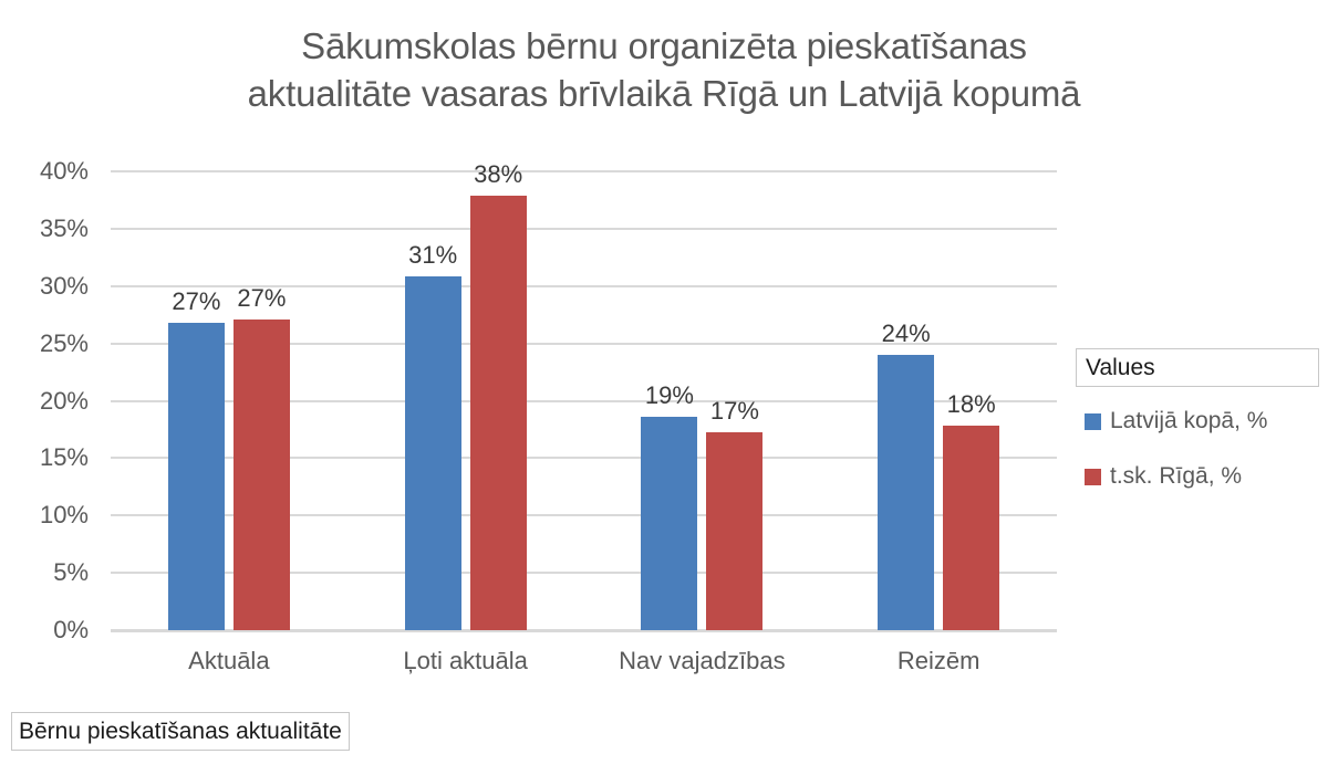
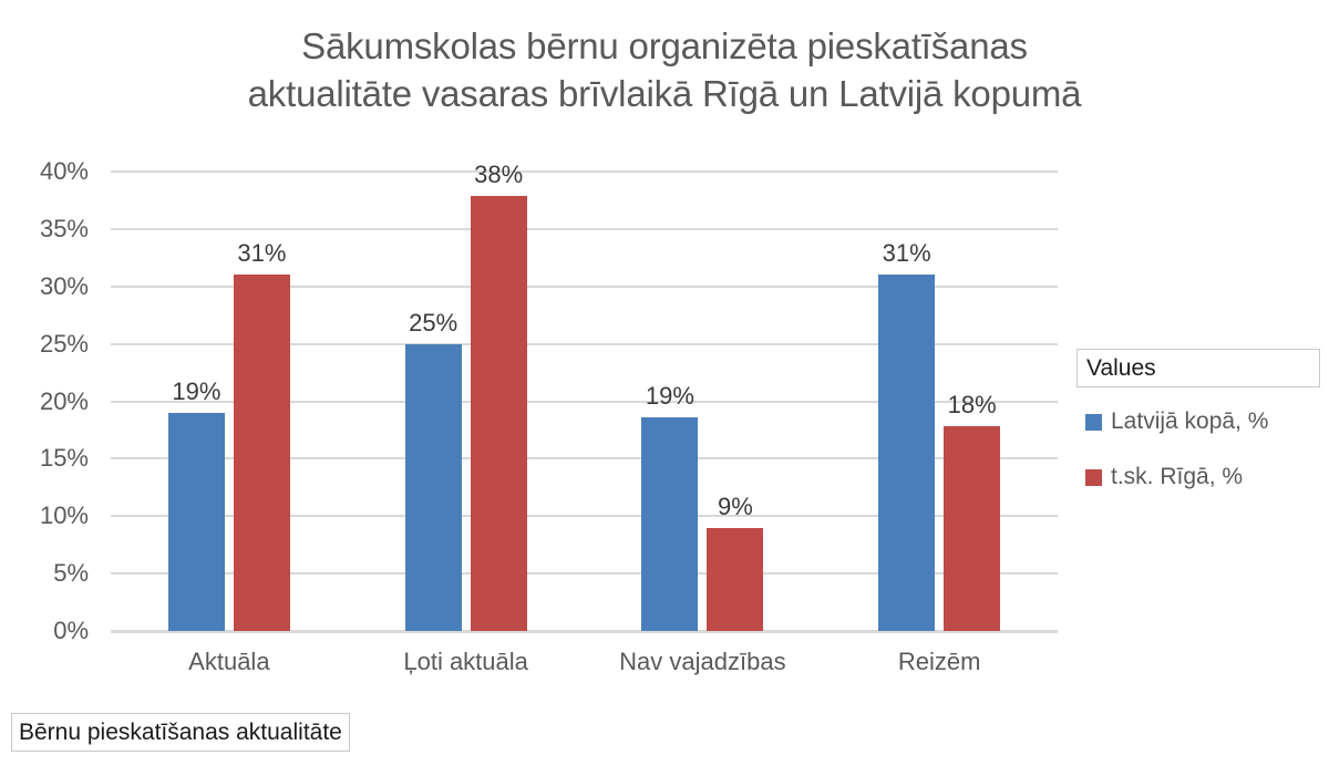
Latvijā kopā, %/Aktuāla: 27% -> 19%
t.sk. Rīgā, %/Aktuāla: 27% -> 31%
Latvijā kopā, %/Ļoti aktuāla: 31% -> 25%
t.sk. Rīgā, %/Nav vajadzības: 17% -> 9%
Latvijā kopā, %/Reizēm: 24% -> 31%
